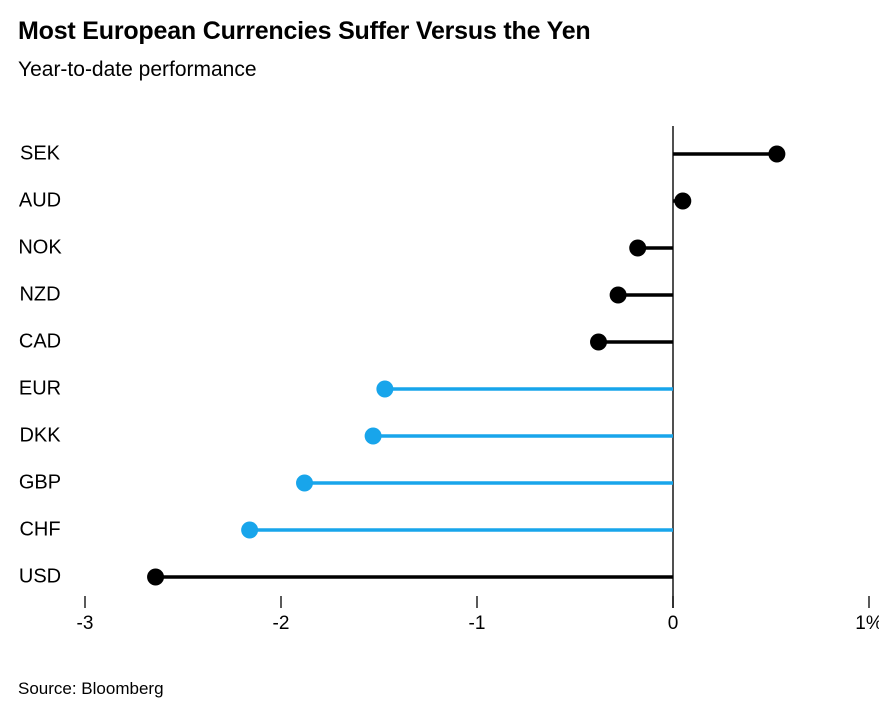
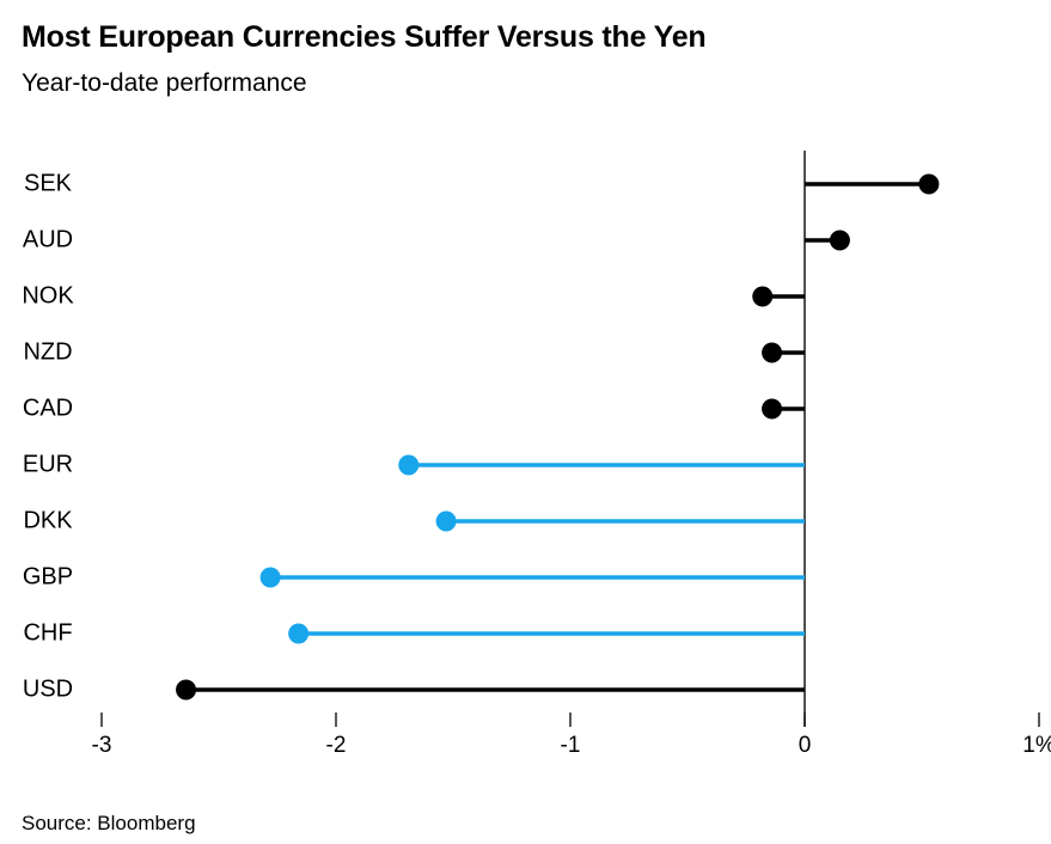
AUD: 0.05% -> 0.15%
NZD: -0.28% -> -0.14%
CAD: -0.38% -> -0.14%
EUR: -1.47% -> -1.69%
GBP: -1.88% -> -2.28%
